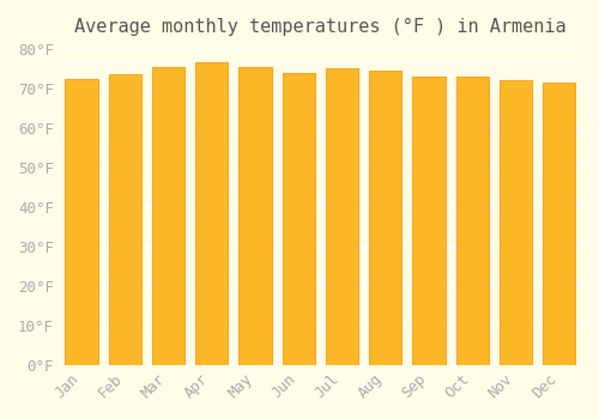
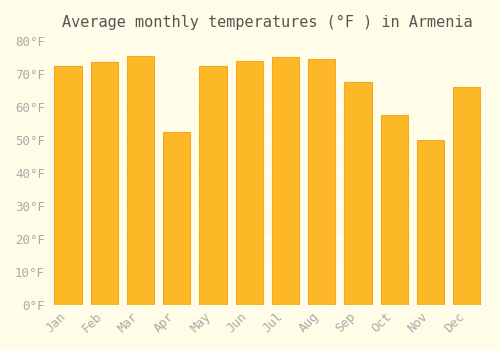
Apr: 76.5°F -> 52.5°F
May: 75.5°F -> 72.5°F
Sep: 73.0°F -> 67.5°F
Oct: 73.0°F -> 57.5°F
Nov: 72.0°F -> 50.0°F
Dec: 71.5°F -> 66.0°F
